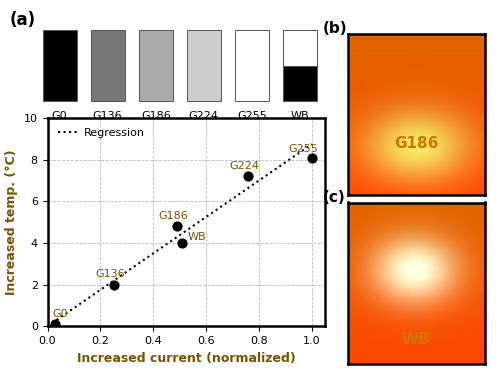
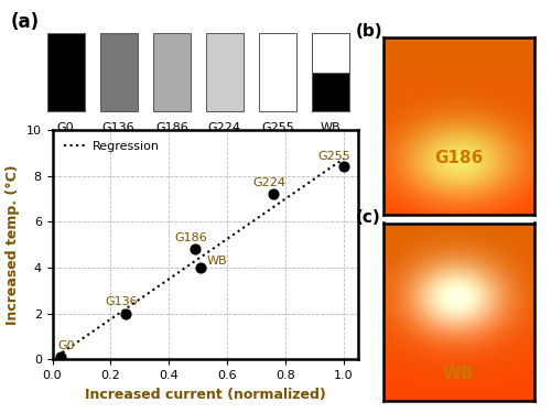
1.0: 8.1 -> 8.4
